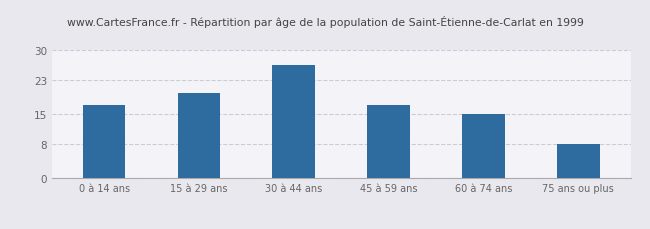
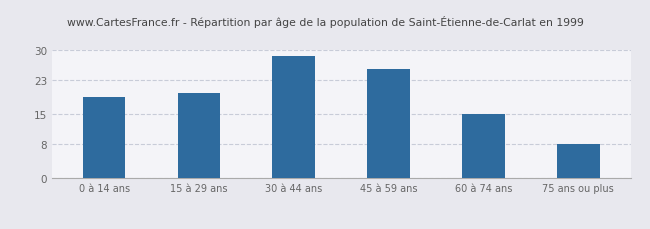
0 à 14 ans: 17.0 -> 19.0
30 à 44 ans: 26.5 -> 28.5
45 à 59 ans: 17.0 -> 25.5
